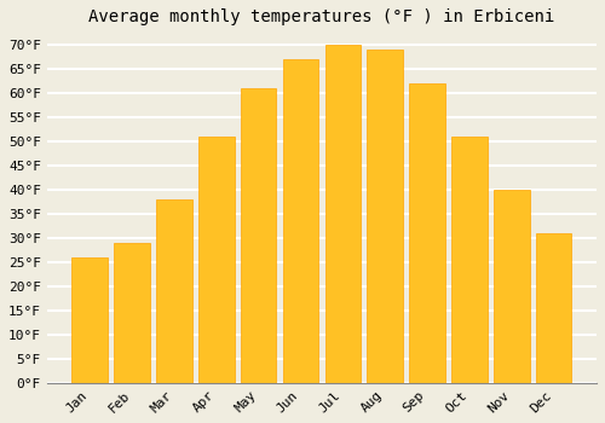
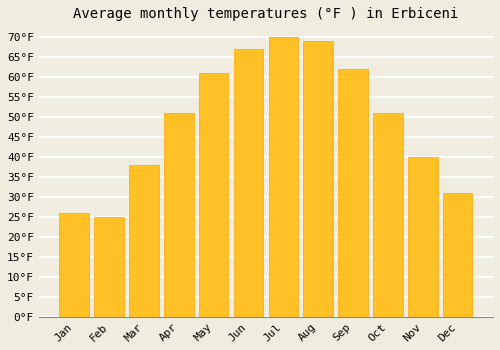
Feb: 29°F -> 25°F
